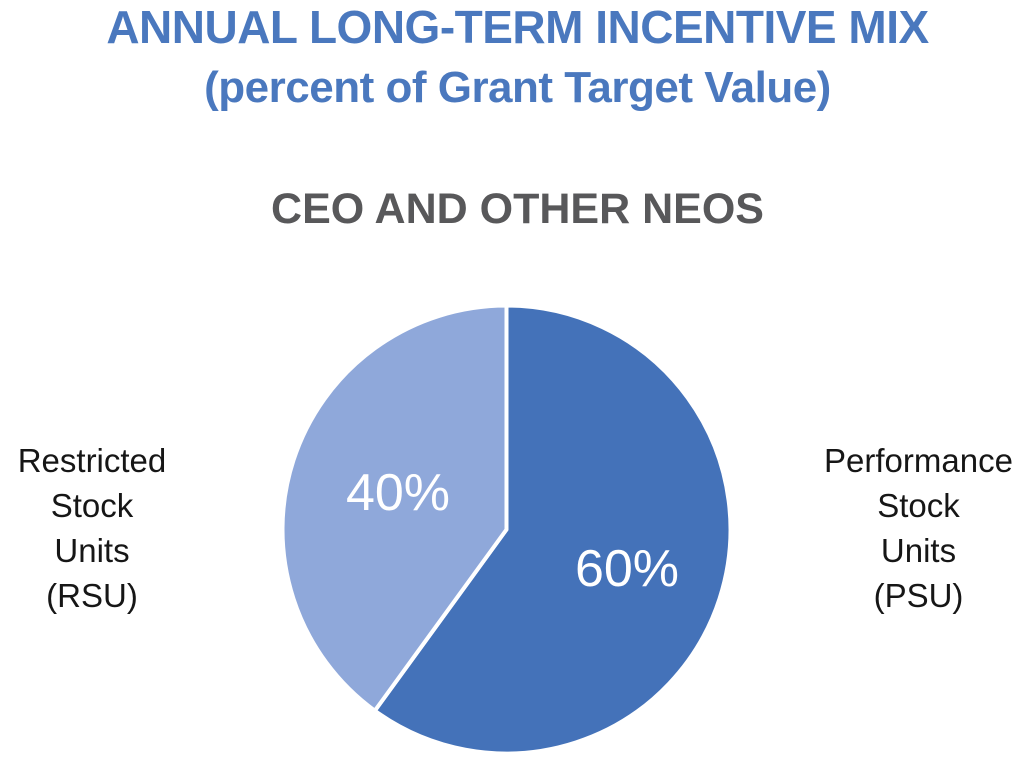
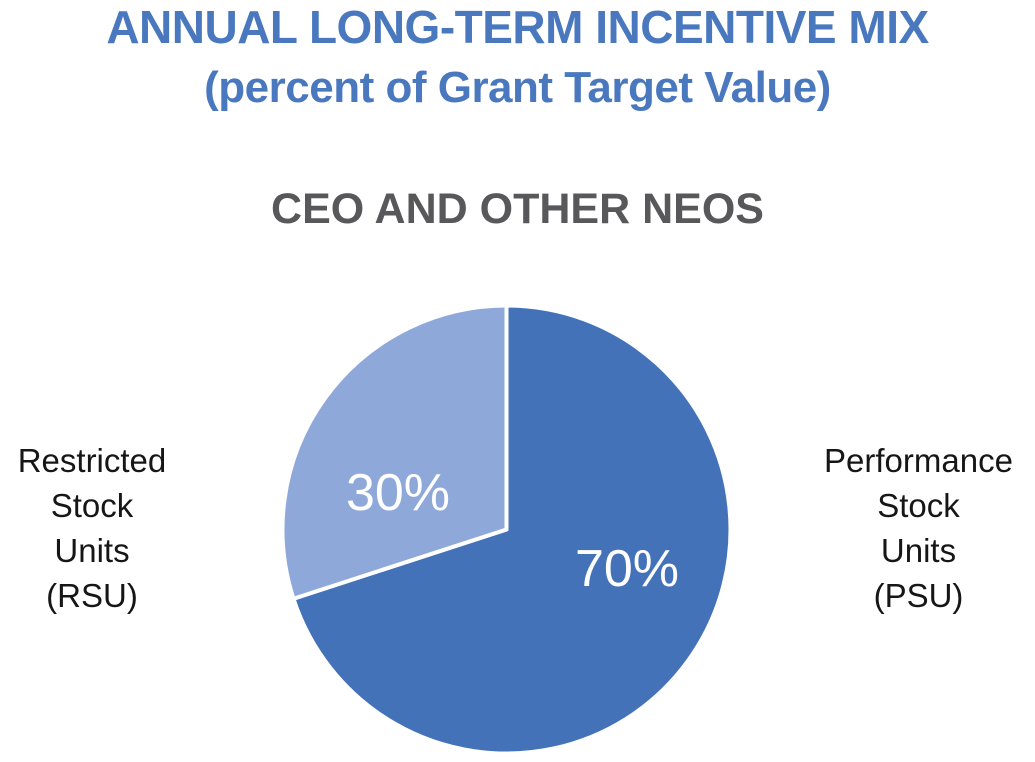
Performance Stock Units (PSU): 60% -> 70%
Restricted Stock Units (RSU): 40% -> 30%
